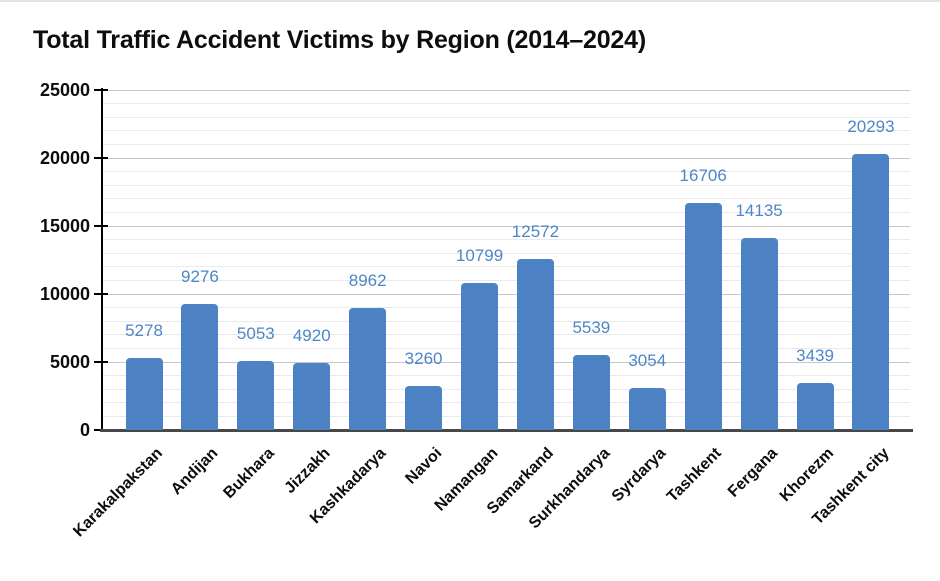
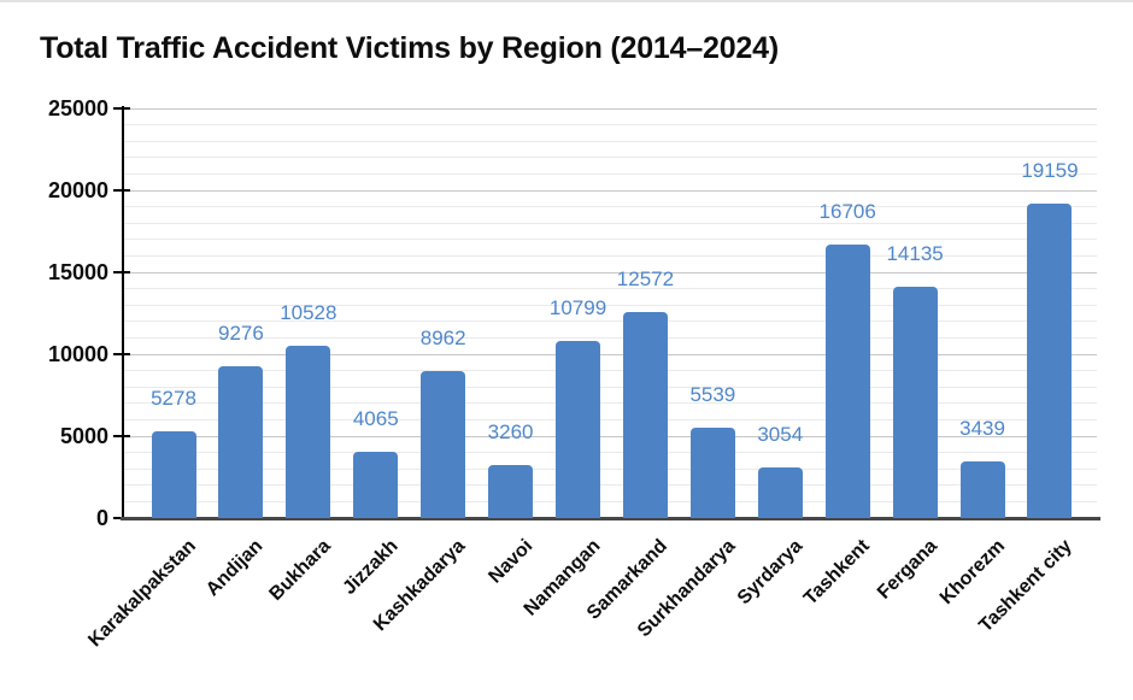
Bukhara: 5053 -> 10528
Jizzakh: 4920 -> 4065
Tashkent city: 20293 -> 19159
